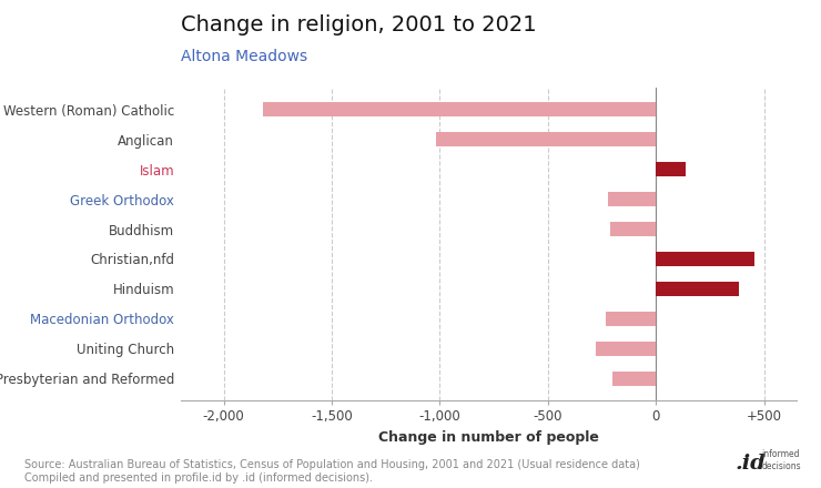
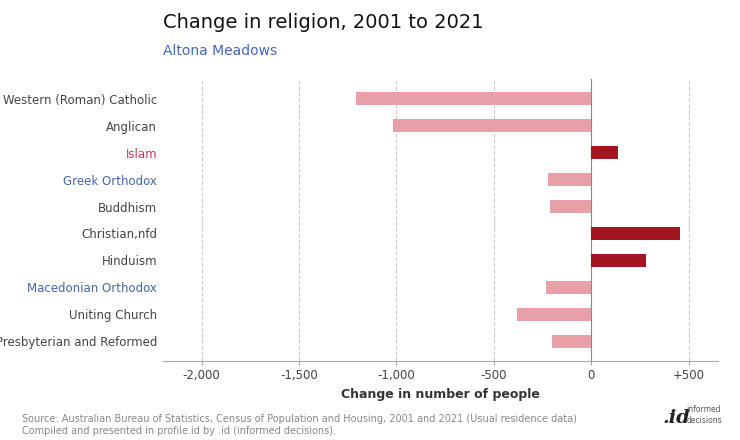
Western (Roman) Catholic: -1,820 -> -1,210
Hinduism: 380 -> 280
Uniting Church: -280 -> -380
